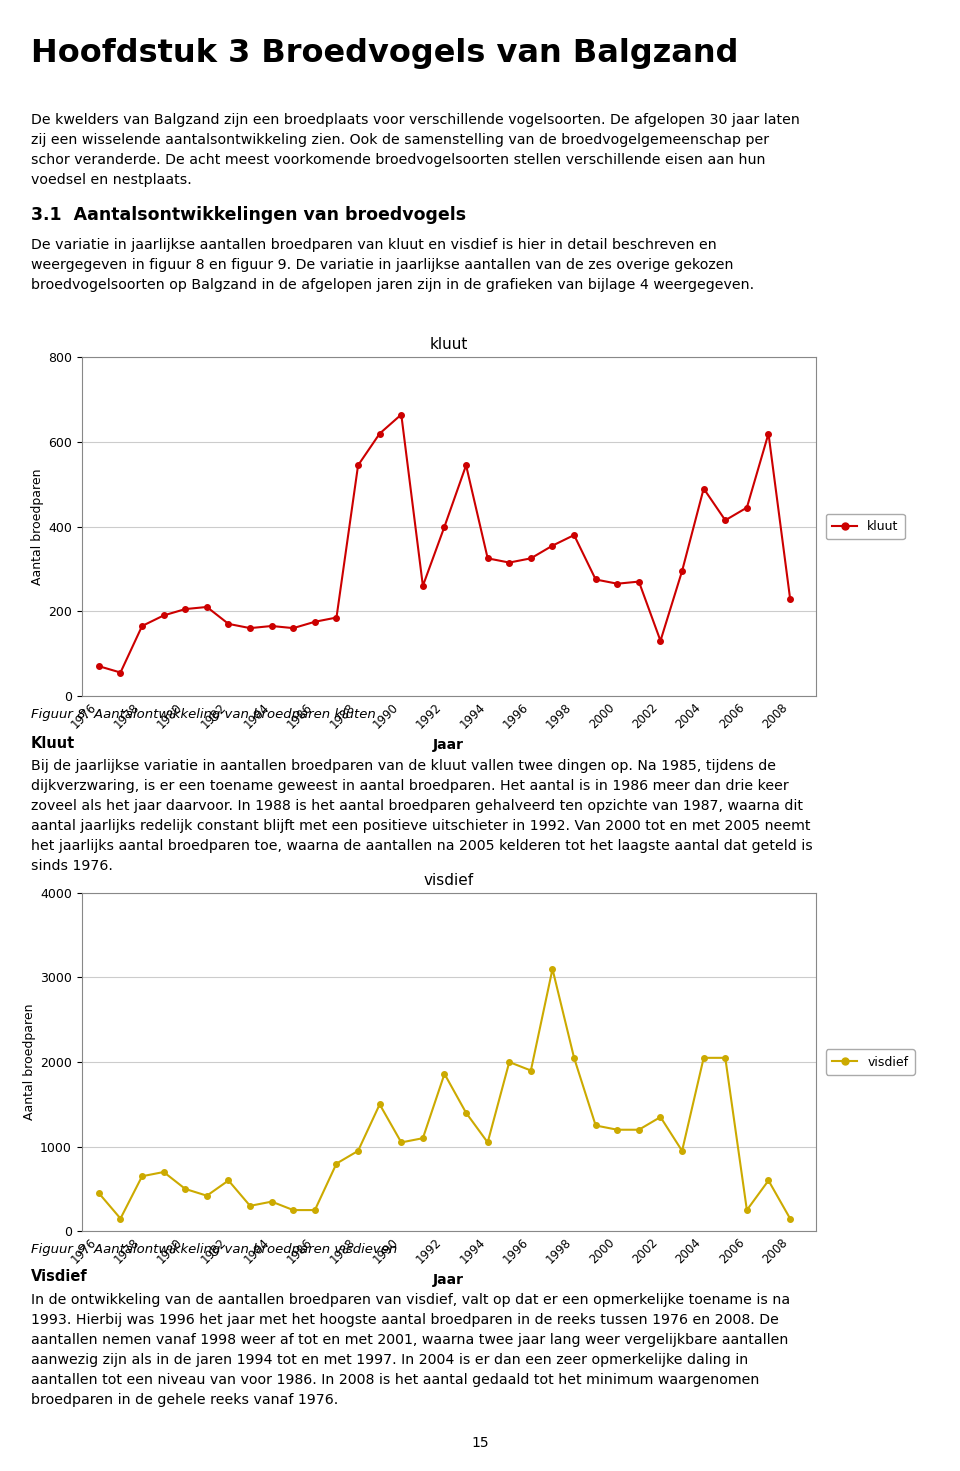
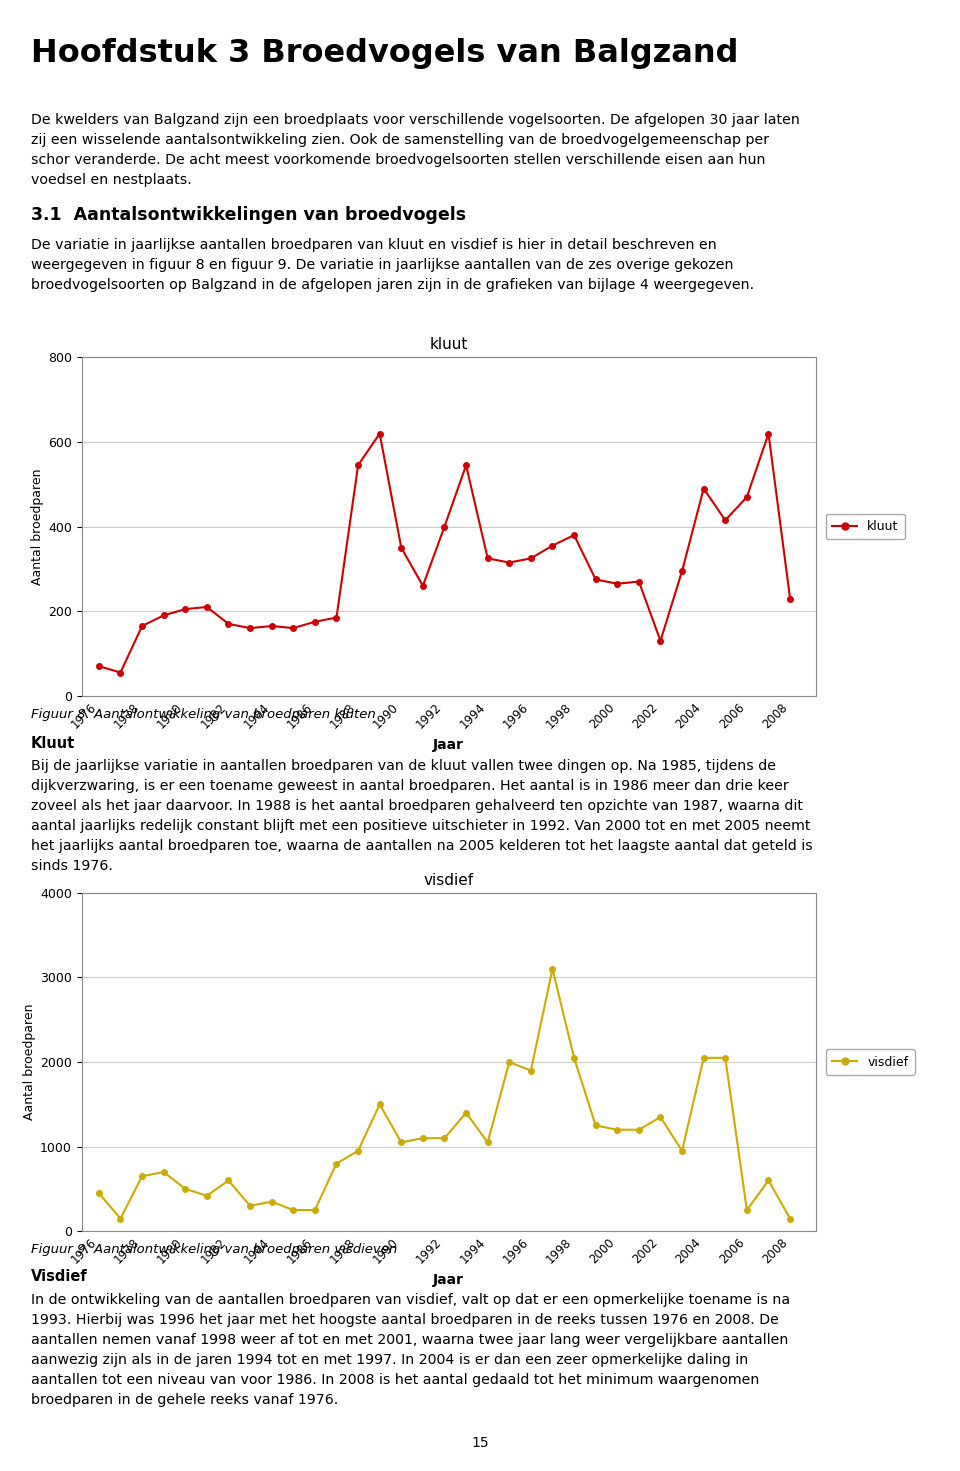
kluut/1990: 665 -> 350
kluut/2006: 445 -> 470
visdief/1992: 1860 -> 1100
